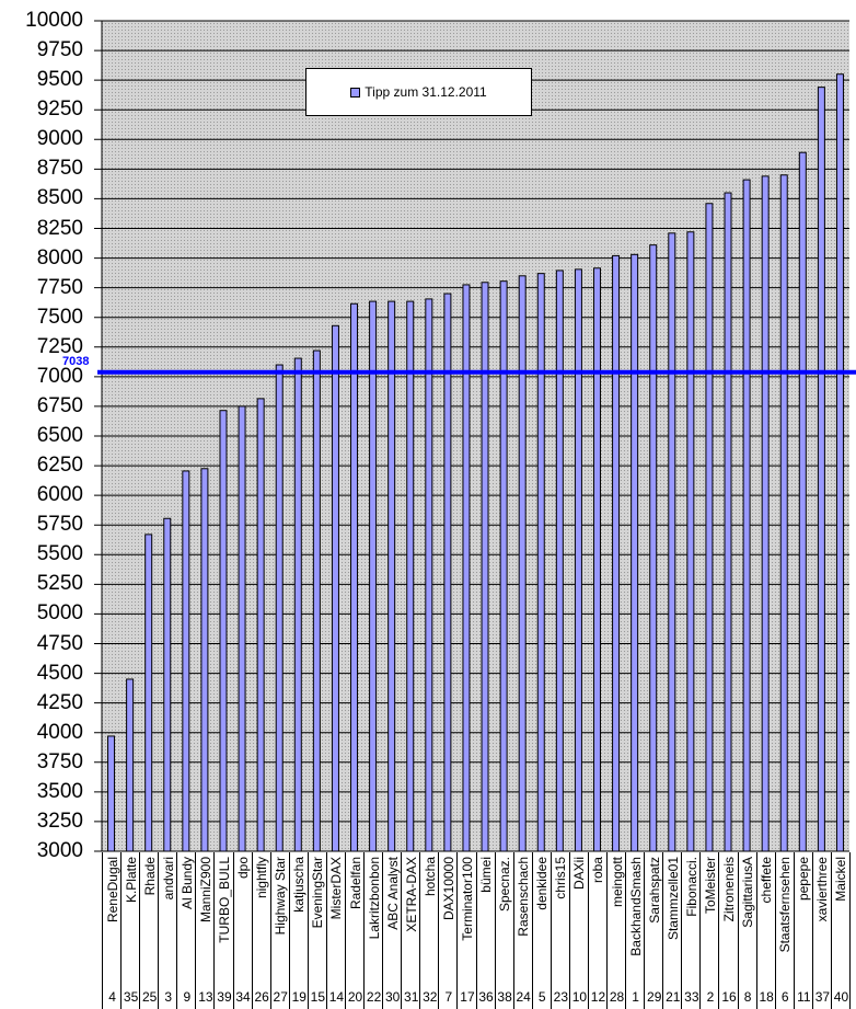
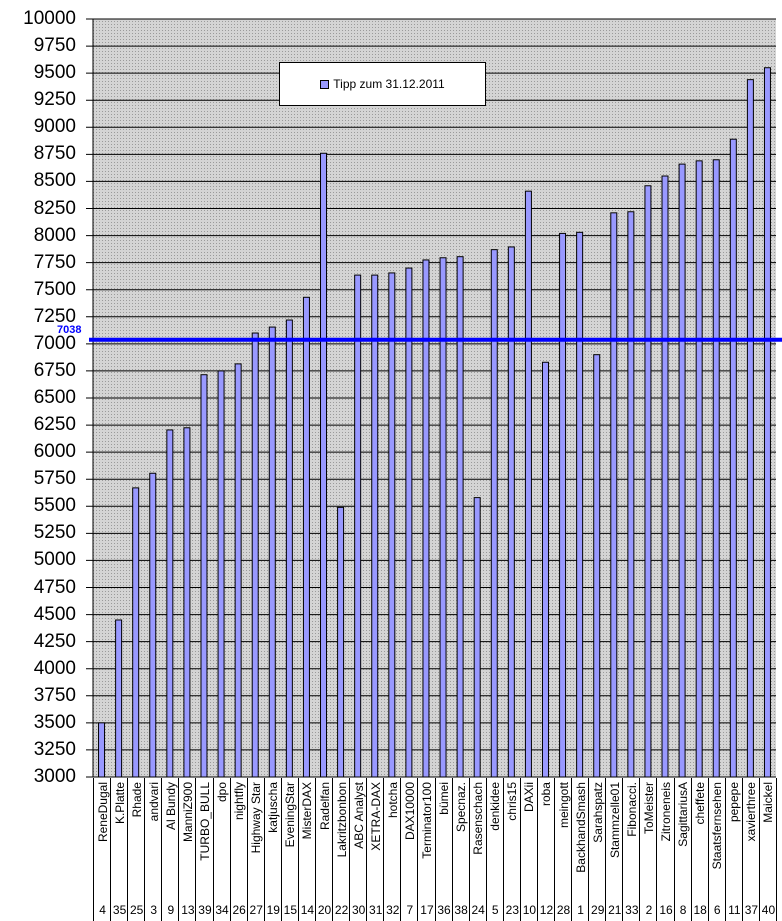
ReneDugal: 3970 -> 3500
Radelfan: 7620 -> 8760
Lakritzbonbon: 7640 -> 5490
Rasenschach: 7850 -> 5580
DAXii: 7900 -> 8410
roba: 7920 -> 6830
Sarahspatz: 8110 -> 6900
